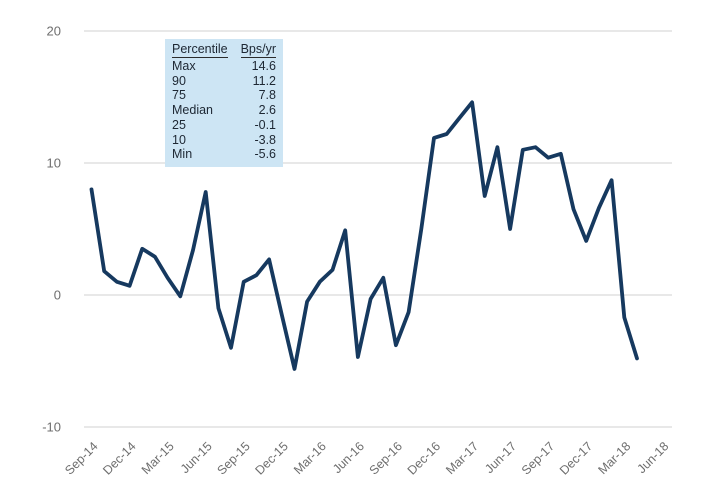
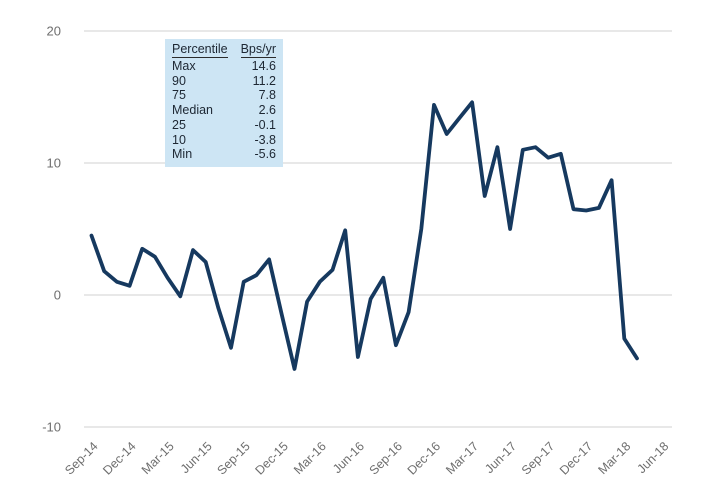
Sep-14: 8.0 -> 4.5
Jun-15: 7.8 -> 2.5
Dec-16: 11.9 -> 14.4
Dec-17: 4.1 -> 6.4
Mar-18: -1.7 -> -3.3
